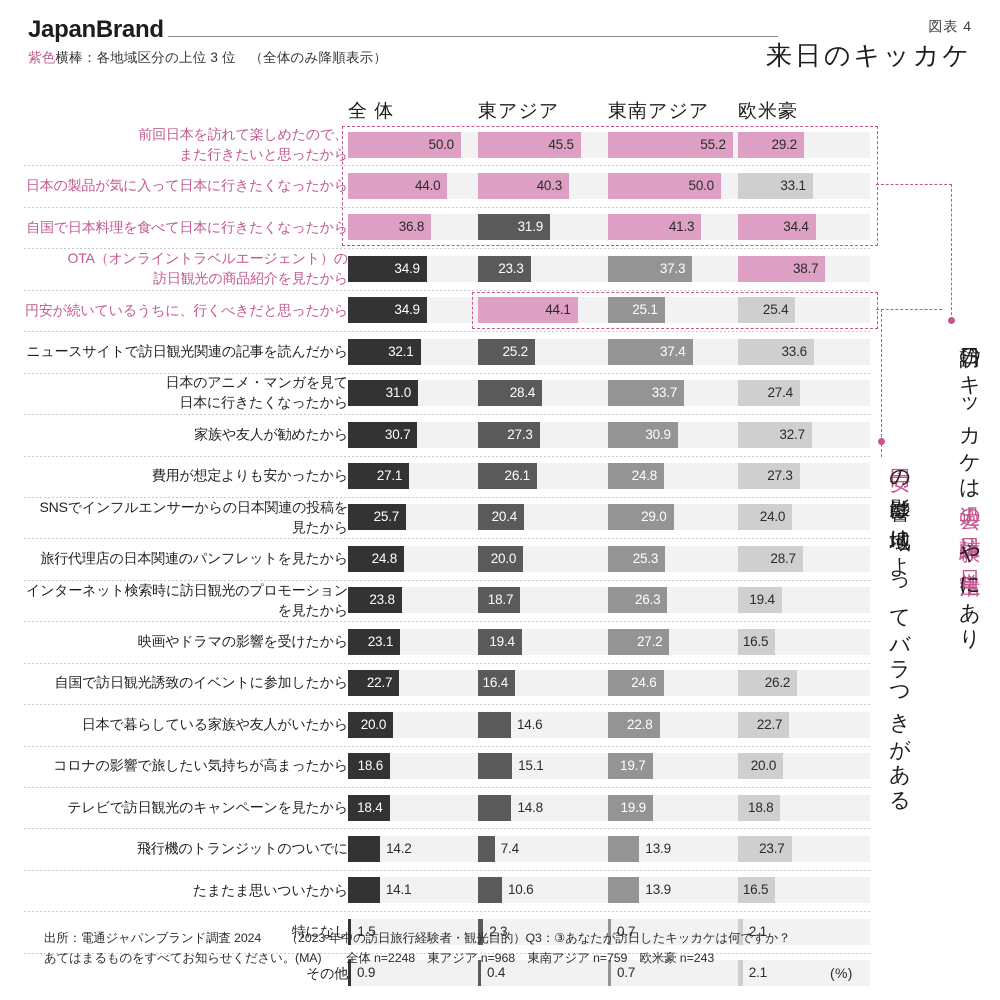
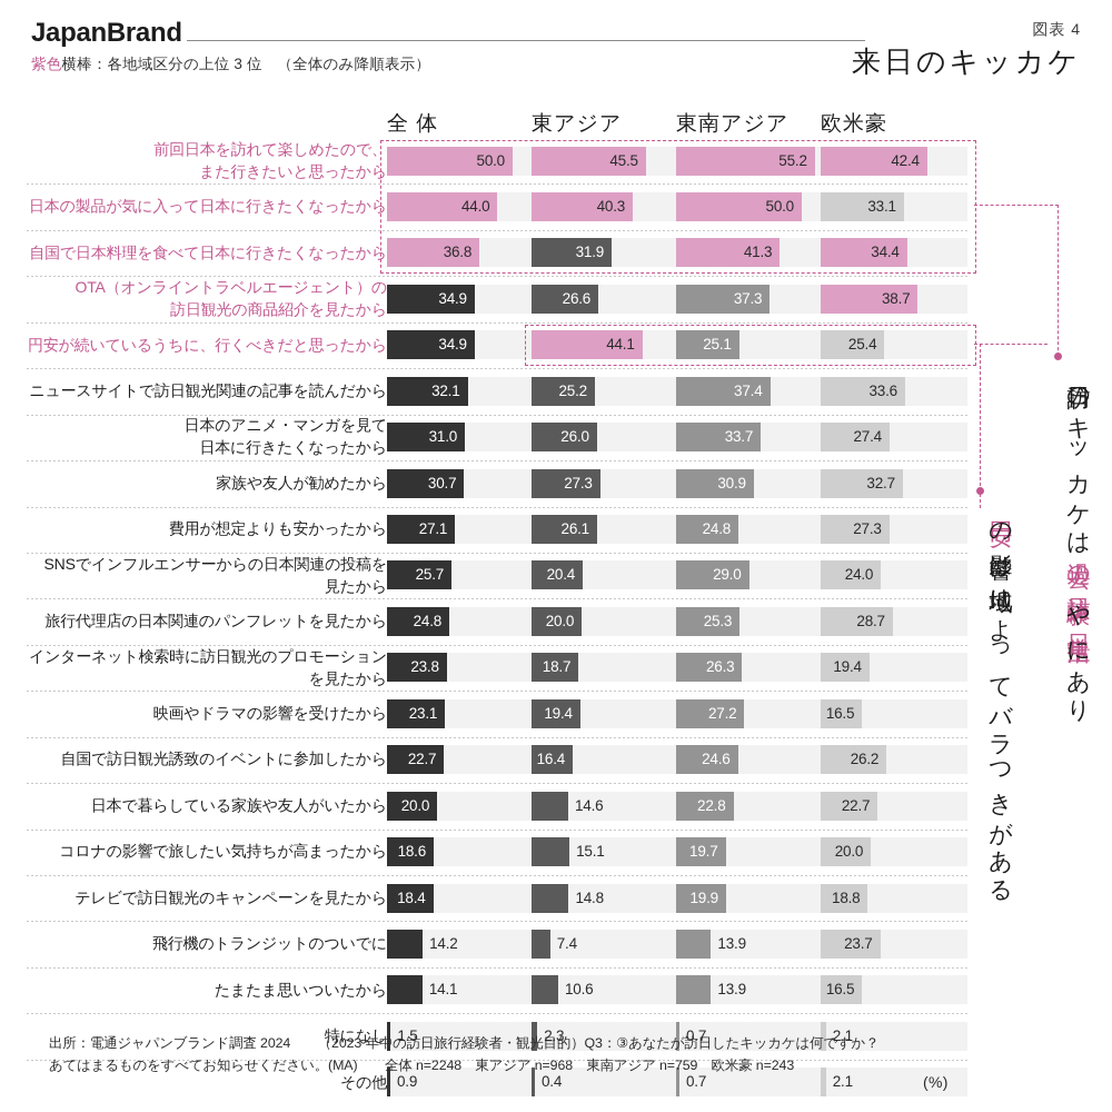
欧米豪/前回日本を訪れて楽しめたので、また行きたいと思ったから: 29.2 -> 42.4
東アジア/OTA（オンライントラベルエージェント）の訪日観光の商品紹介を見たから: 23.3 -> 26.6
東アジア/日本のアニメ・マンガを見て日本に行きたくなったから: 28.4 -> 26.0
